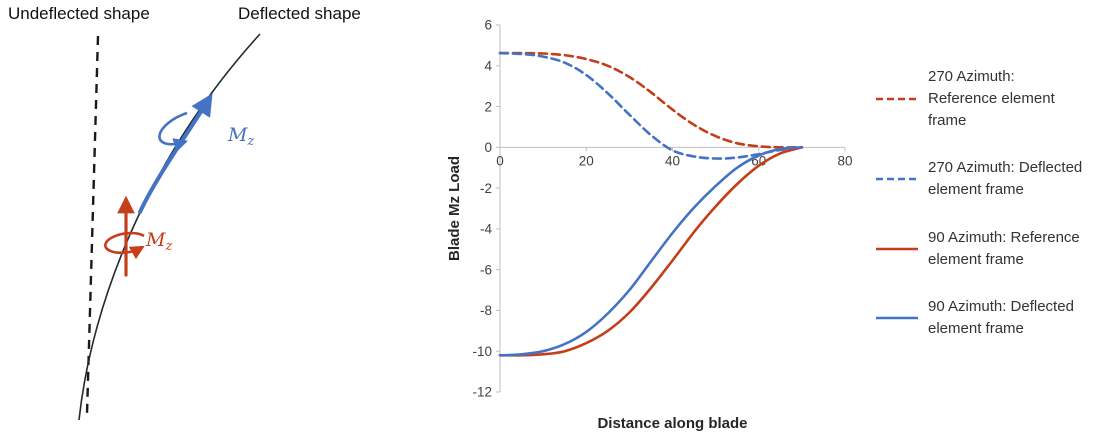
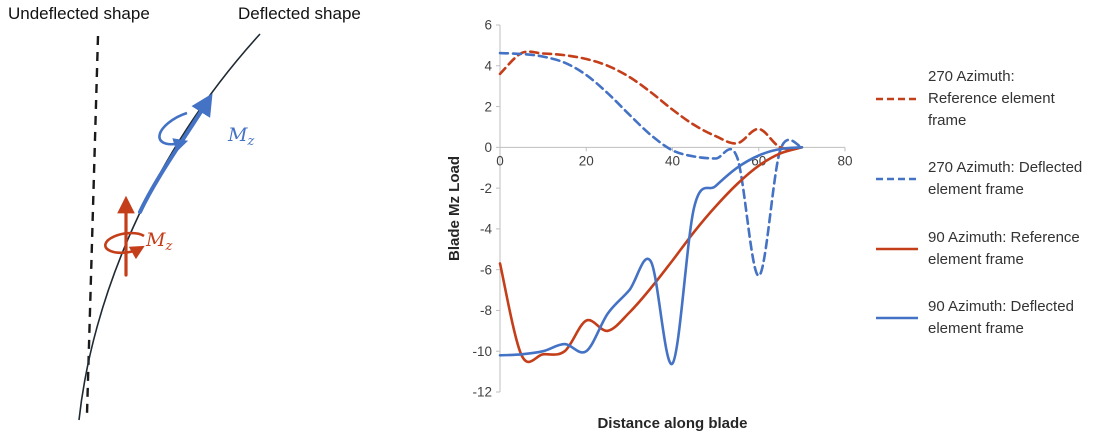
270 Azimuth: Reference element frame/0: 4.6 -> 3.6
90 Azimuth: Reference element frame/0: -10.2 -> -5.7
90 Azimuth: Reference element frame/20: -9.6 -> -8.5
90 Azimuth: Deflected element frame/20: -9.1 -> -10.0
90 Azimuth: Deflected element frame/40: -4.2 -> -10.6
270 Azimuth: Reference element frame/60: 0.1 -> 0.9
270 Azimuth: Deflected element frame/60: -0.3 -> -6.3
